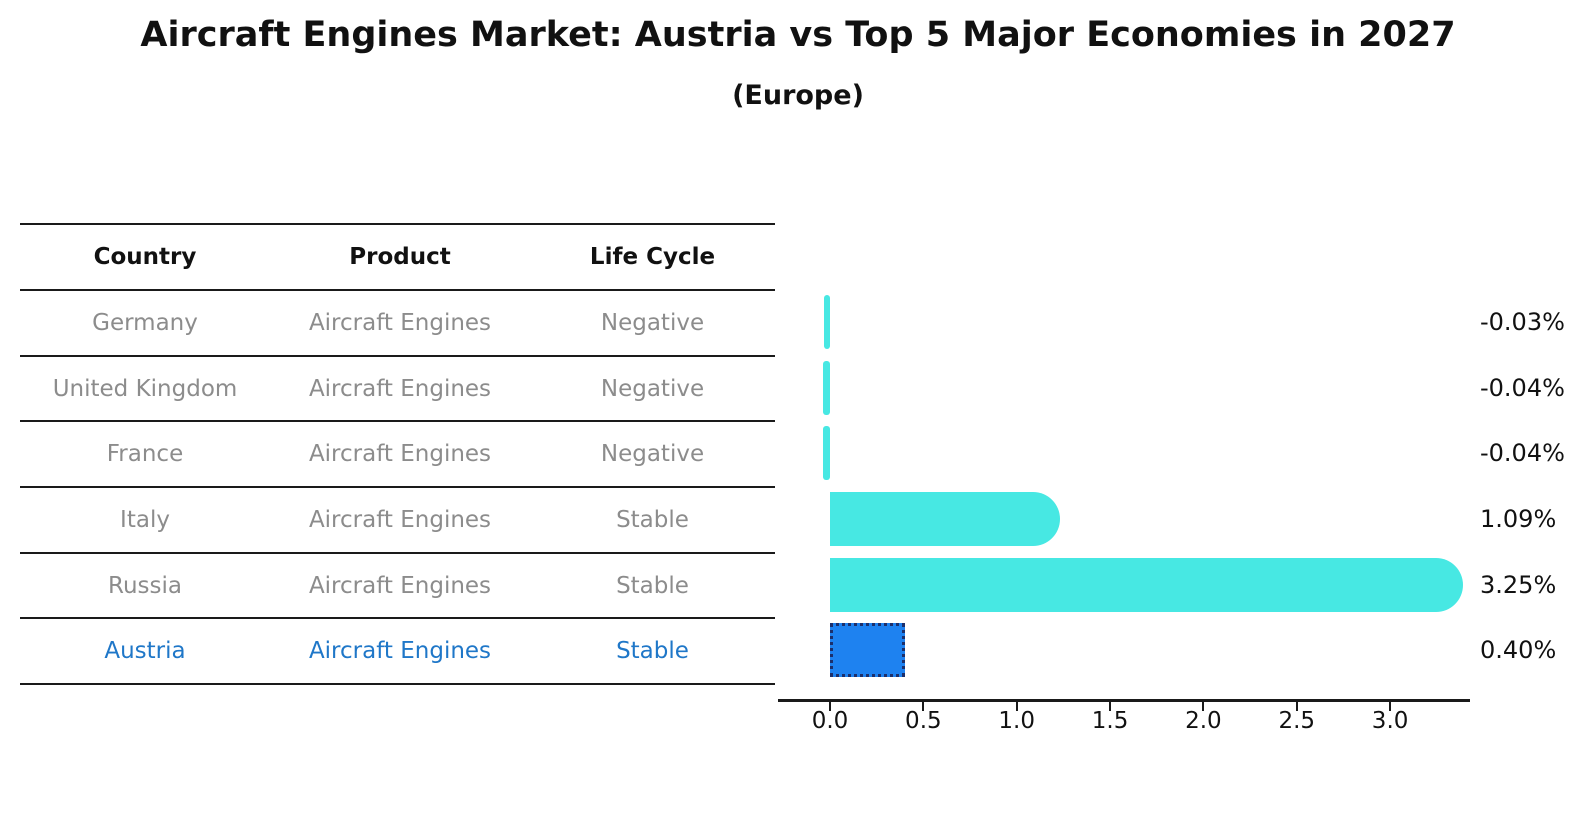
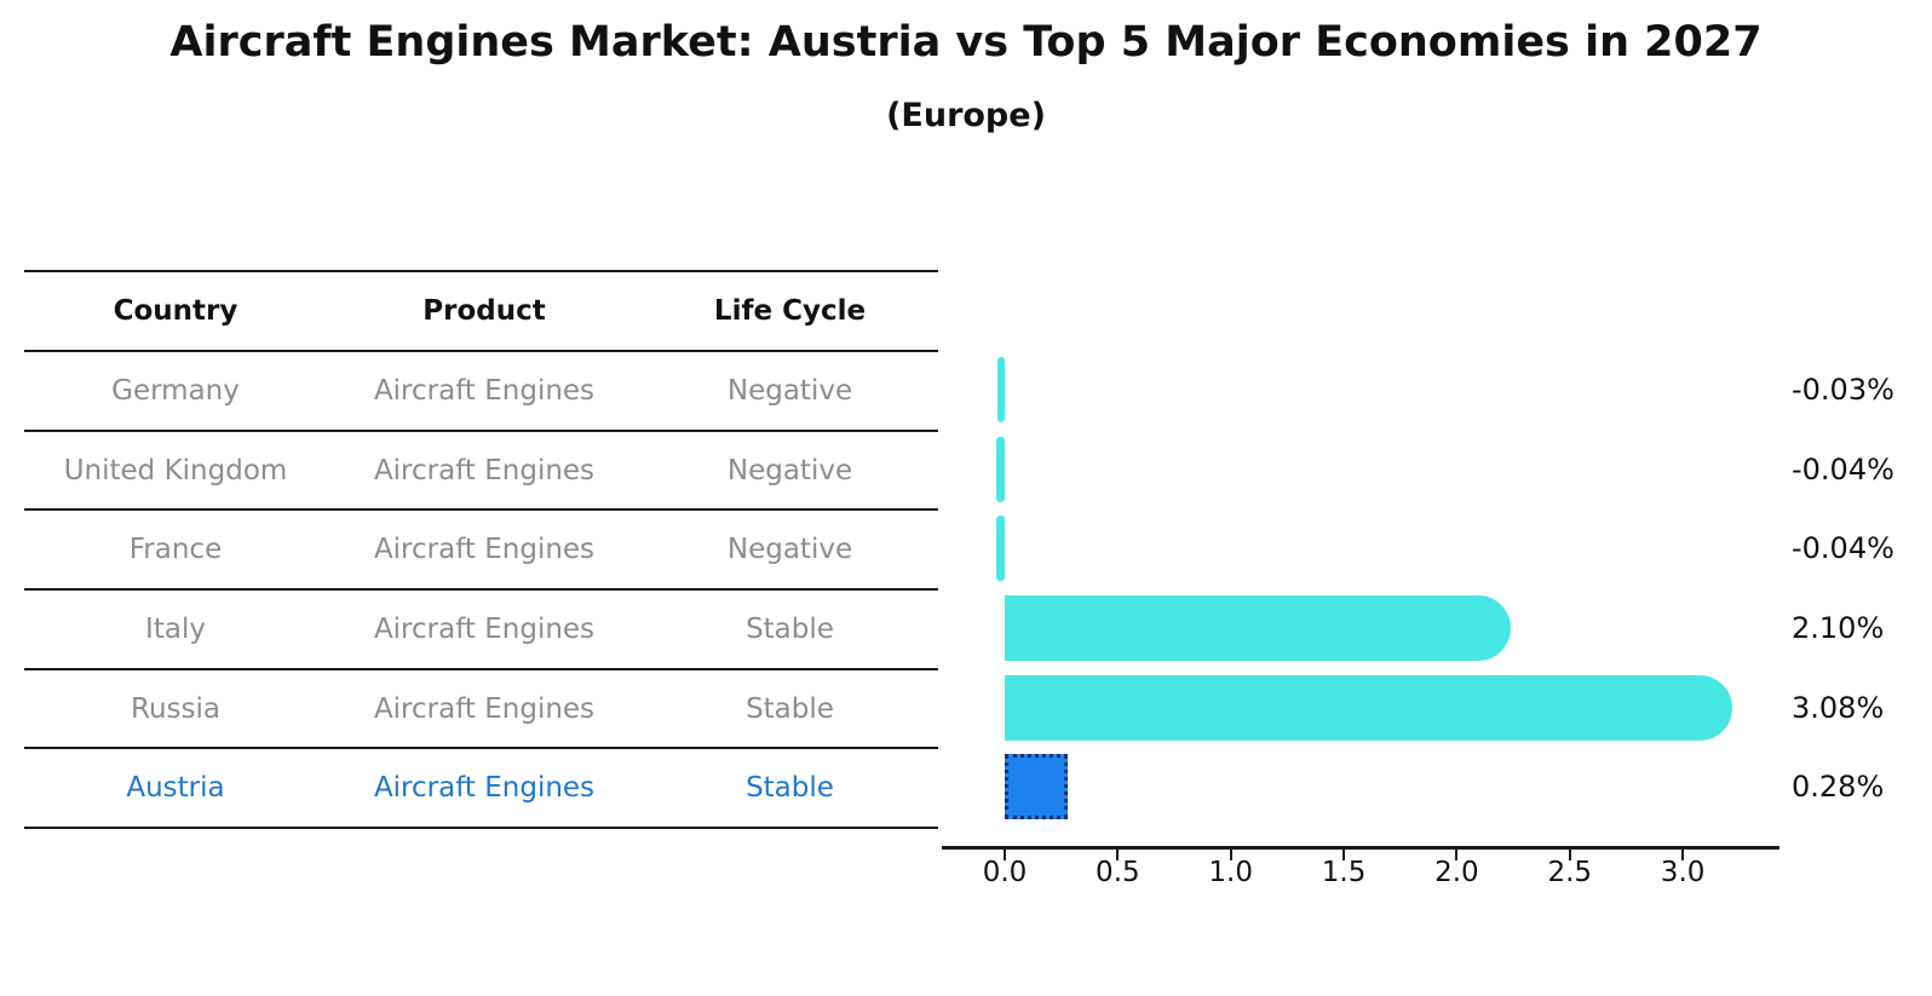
Italy: 1.09% -> 2.10%
Russia: 3.25% -> 3.08%
Austria: 0.40% -> 0.28%
